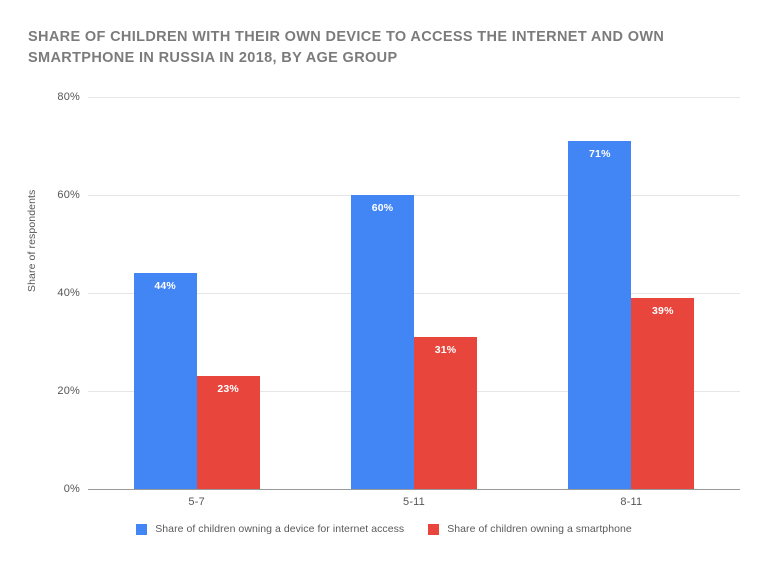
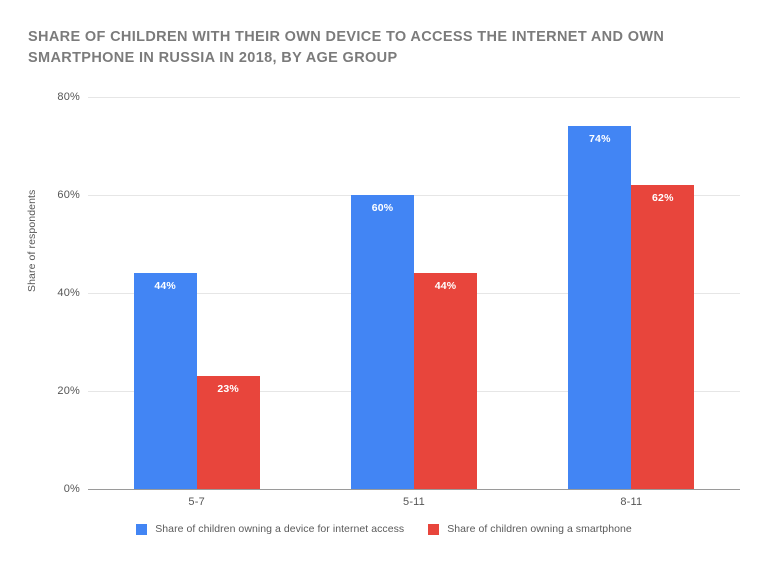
Share of children owning a smartphone/5-11: 31% -> 44%
Share of children owning a device for internet access/8-11: 71% -> 74%
Share of children owning a smartphone/8-11: 39% -> 62%
